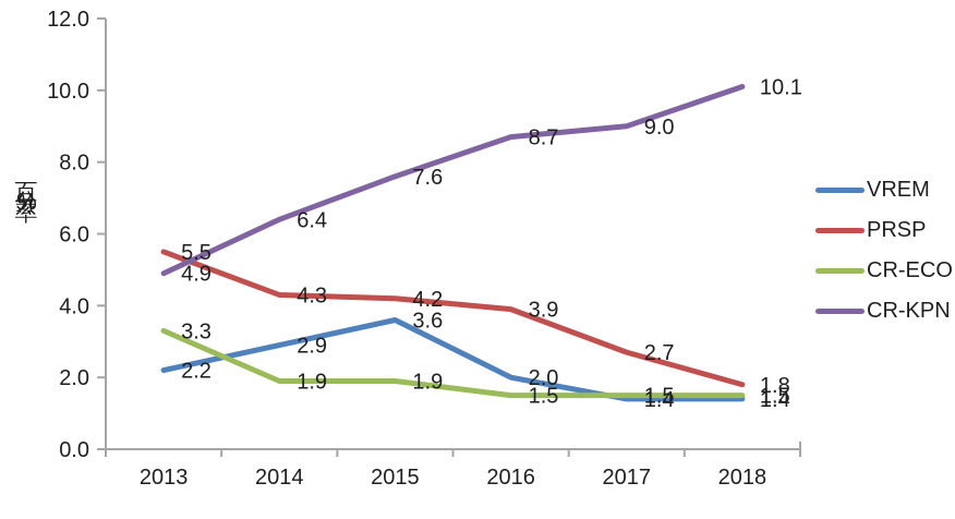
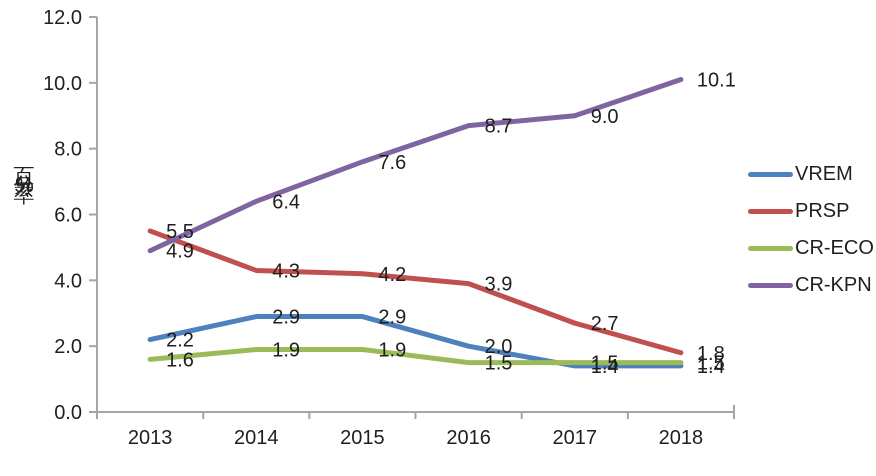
CR-ECO/2013: 3.3 -> 1.6
VREM/2015: 3.6 -> 2.9
